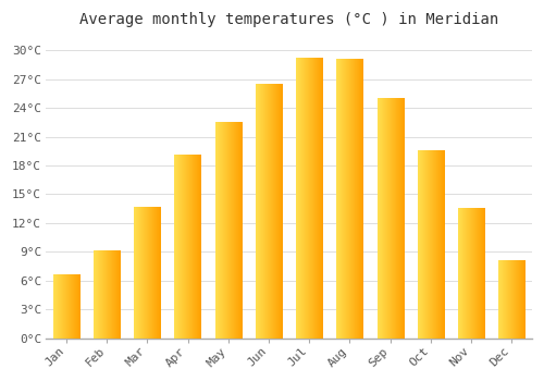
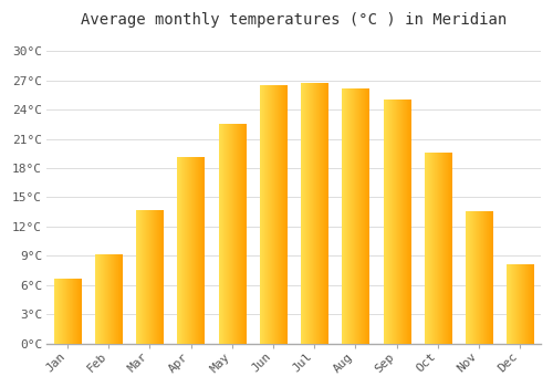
Jul: 29.3°C -> 26.8°C
Aug: 29.1°C -> 26.2°C
